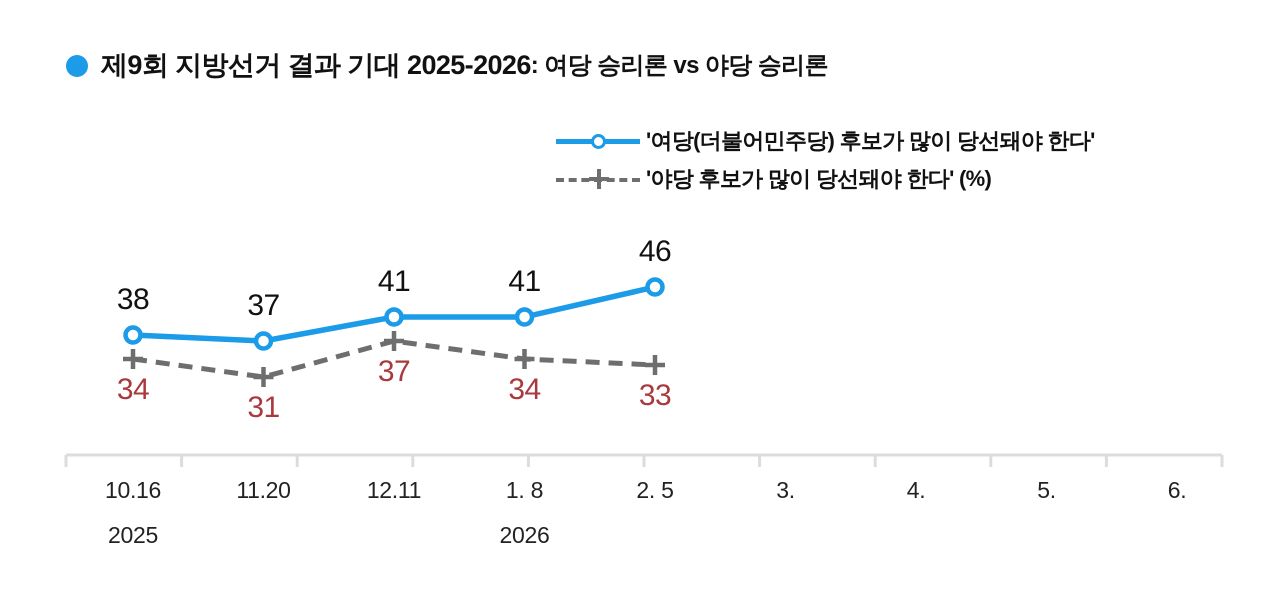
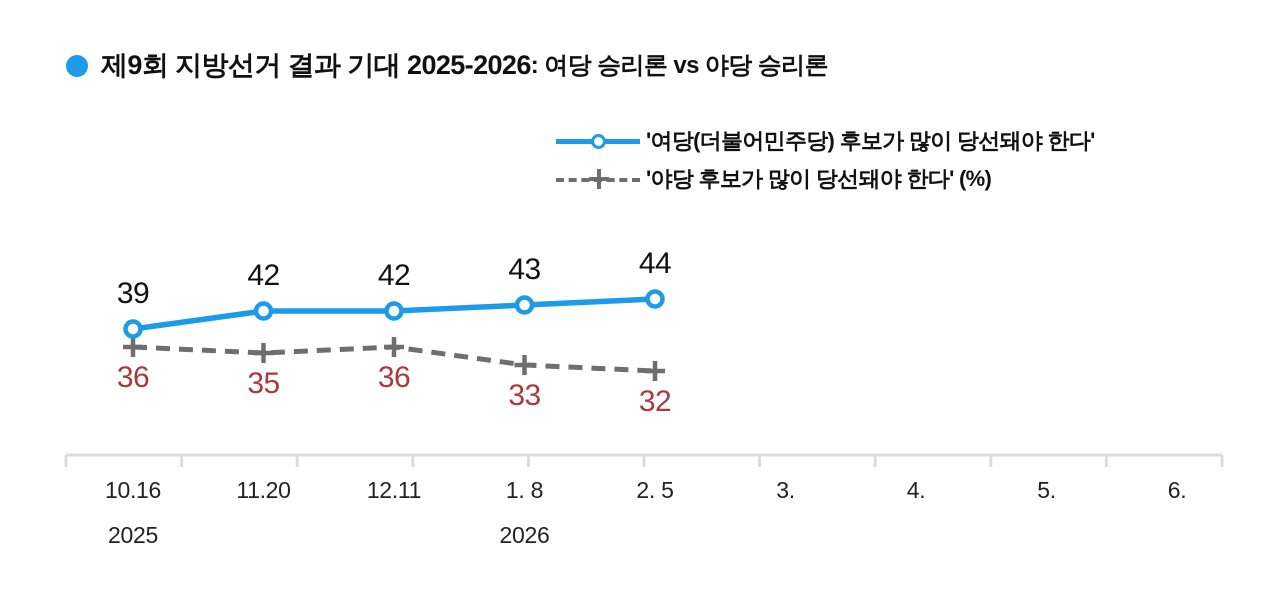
'여당(더불어민주당) 후보가 많이 당선돼야 한다'/10.16: 38 -> 39
'야당 후보가 많이 당선돼야 한다' (%)/10.16: 34 -> 36
'여당(더불어민주당) 후보가 많이 당선돼야 한다'/11.20: 37 -> 42
'야당 후보가 많이 당선돼야 한다' (%)/11.20: 31 -> 35
'여당(더불어민주당) 후보가 많이 당선돼야 한다'/12.11: 41 -> 42
'야당 후보가 많이 당선돼야 한다' (%)/12.11: 37 -> 36
'여당(더불어민주당) 후보가 많이 당선돼야 한다'/1. 8: 41 -> 43
'야당 후보가 많이 당선돼야 한다' (%)/1. 8: 34 -> 33
'여당(더불어민주당) 후보가 많이 당선돼야 한다'/2. 5: 46 -> 44
'야당 후보가 많이 당선돼야 한다' (%)/2. 5: 33 -> 32
